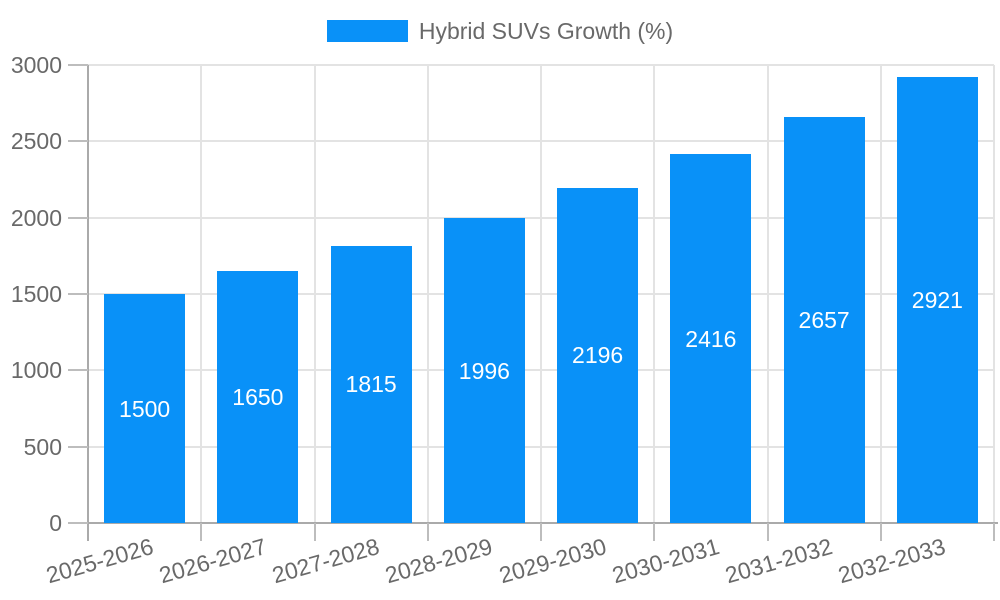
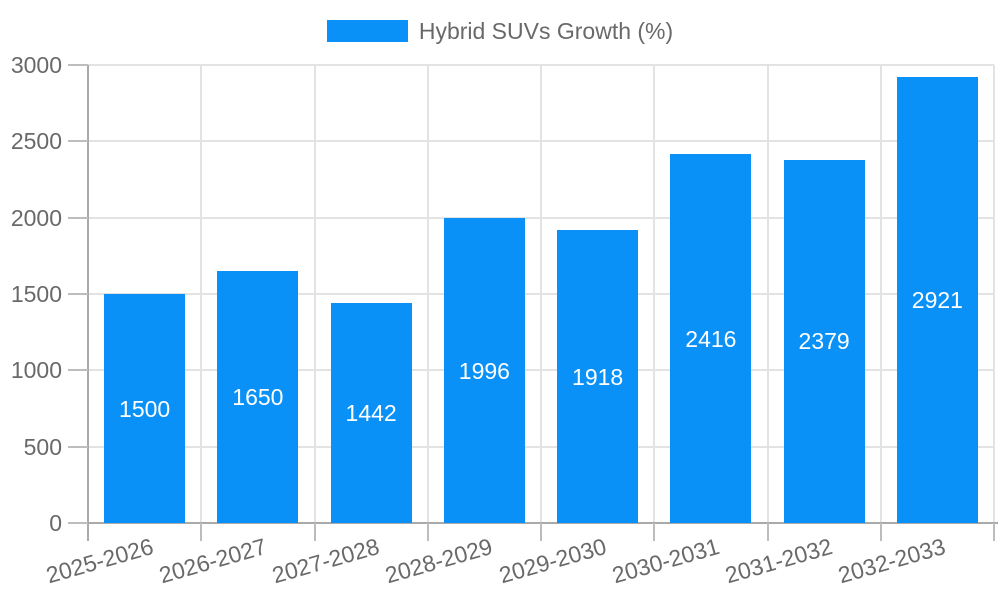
2027-2028: 1815 -> 1442
2029-2030: 2196 -> 1918
2031-2032: 2657 -> 2379
